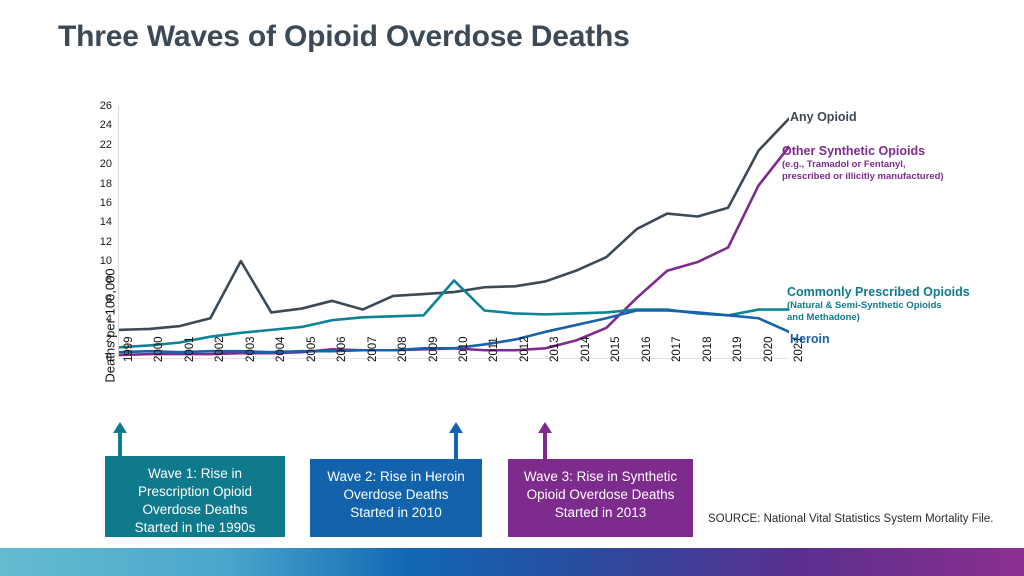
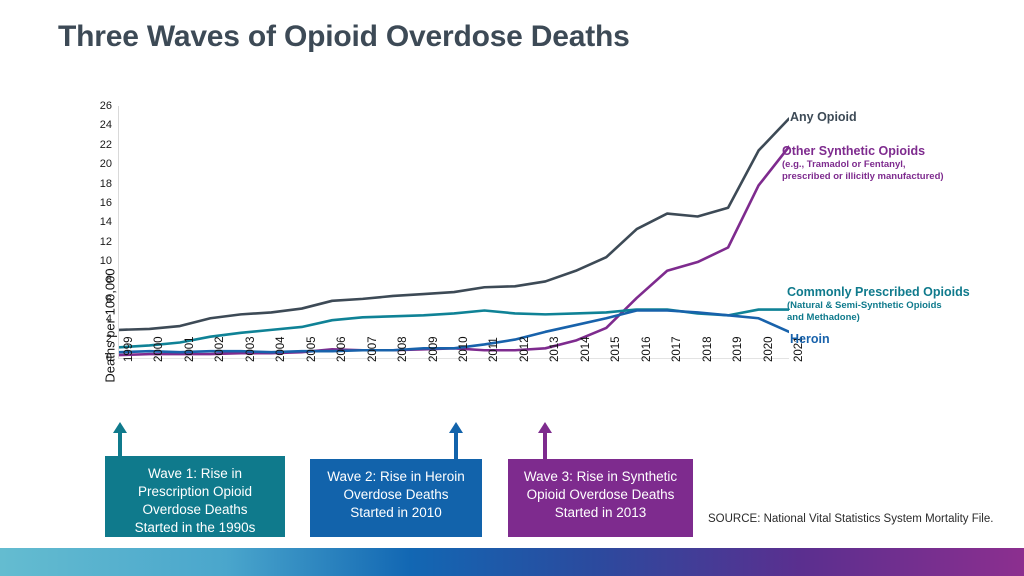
Any Opioid/2003: 10 -> 4
Any Opioid/2007: 5 -> 6
Commonly Prescribed Opioids/2010: 8 -> 5
